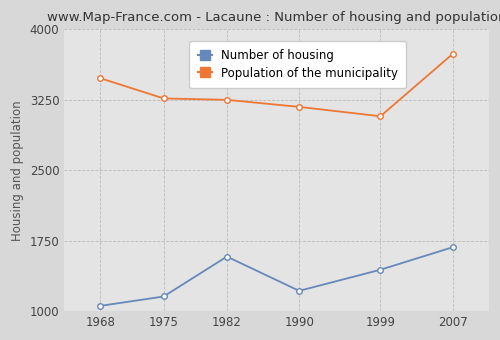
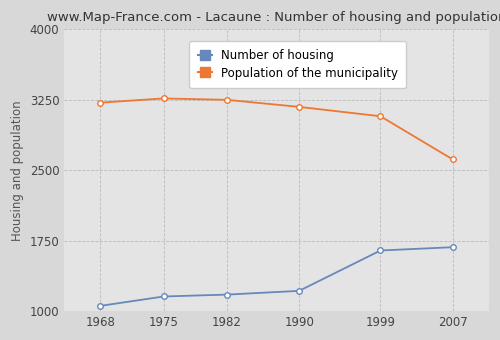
Population of the municipality/1968: 3480 -> 3220
Number of housing/1982: 1580 -> 1180
Number of housing/1999: 1440 -> 1640
Population of the municipality/2007: 3740 -> 2620
